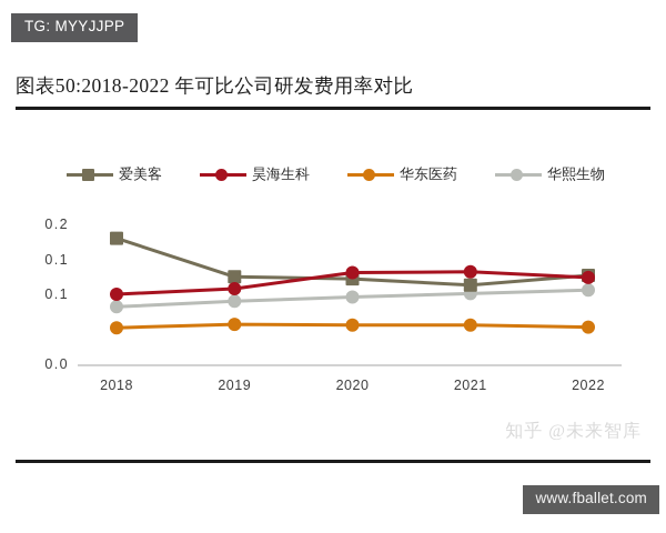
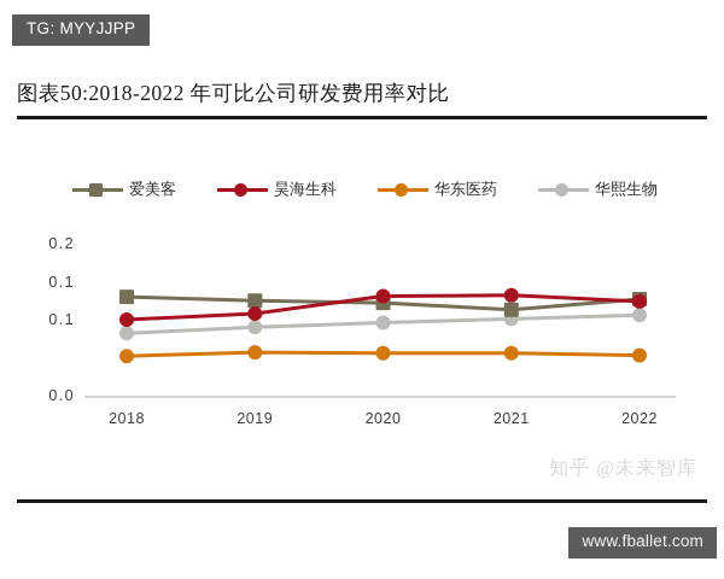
爱美客/2018: 0.18 -> 0.13
